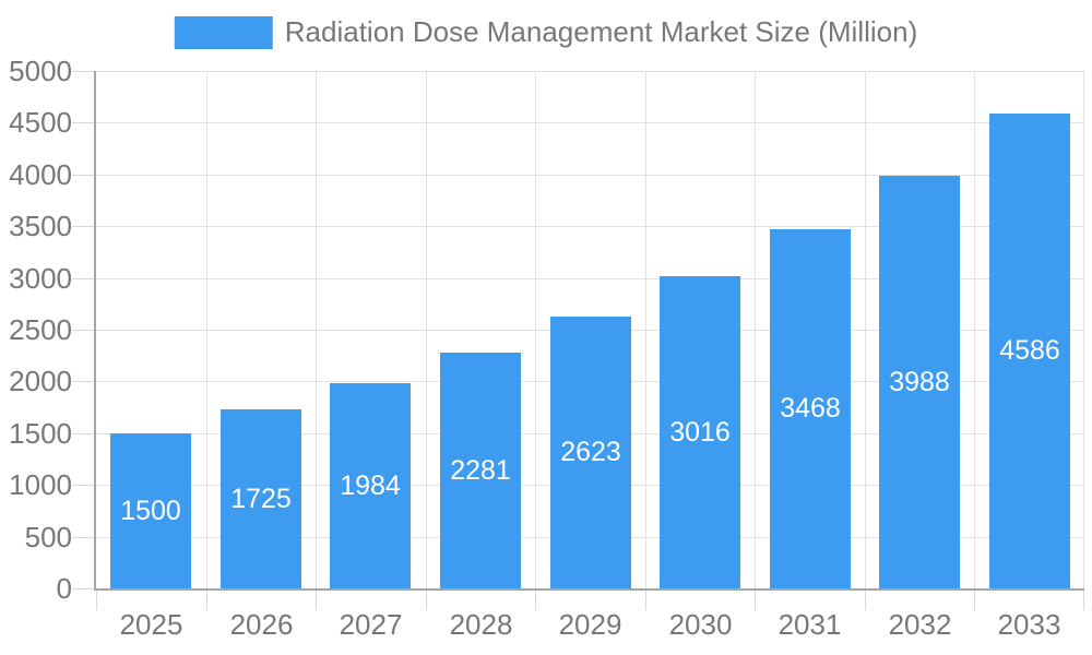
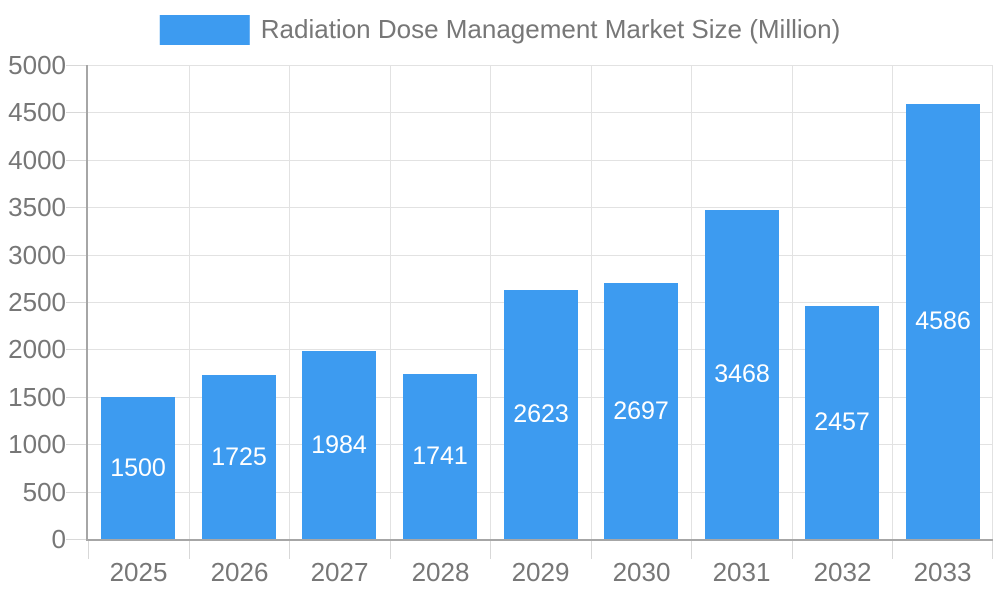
2028: 2281 -> 1741
2030: 3016 -> 2697
2032: 3988 -> 2457
